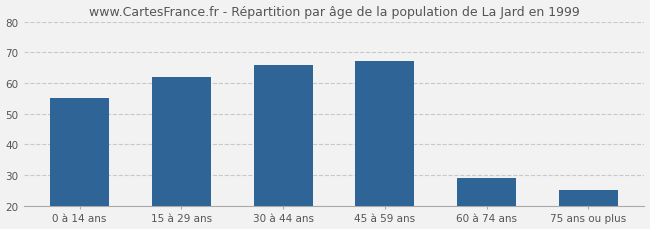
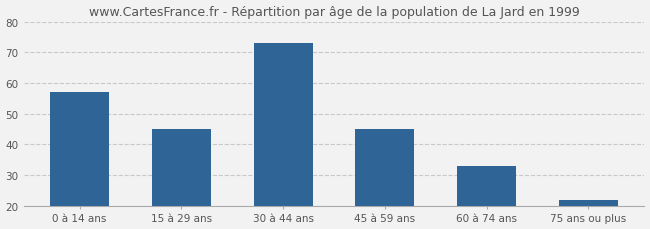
0 à 14 ans: 55 -> 57
15 à 29 ans: 62 -> 45
30 à 44 ans: 66 -> 73
45 à 59 ans: 67 -> 45
60 à 74 ans: 29 -> 33
75 ans ou plus: 25 -> 22
